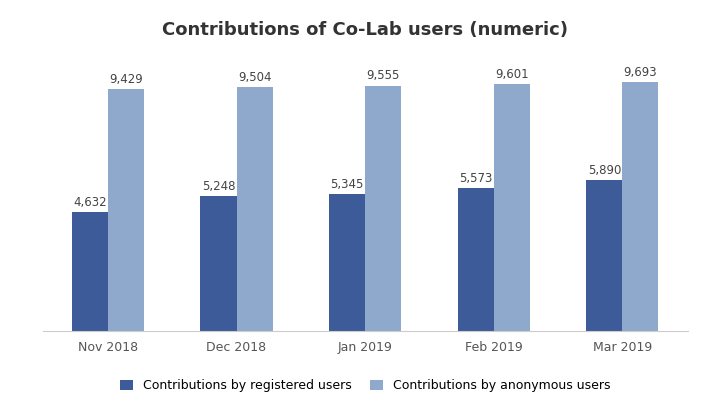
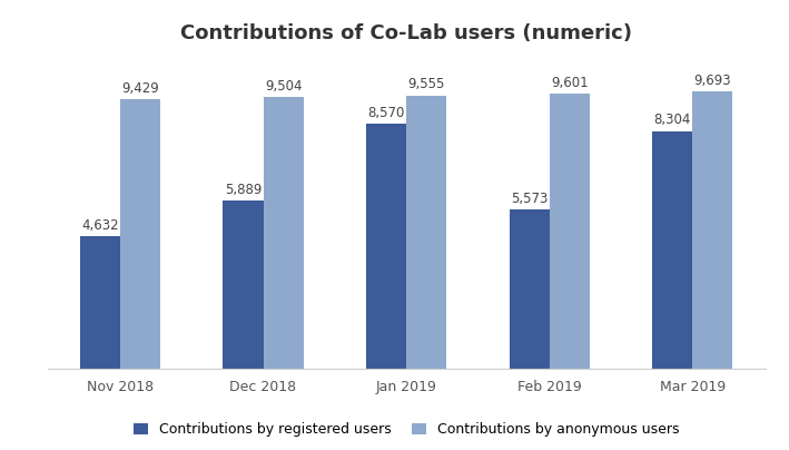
Contributions by registered users/Dec 2018: 5,248 -> 5,889
Contributions by registered users/Jan 2019: 5,345 -> 8,570
Contributions by registered users/Mar 2019: 5,890 -> 8,304
